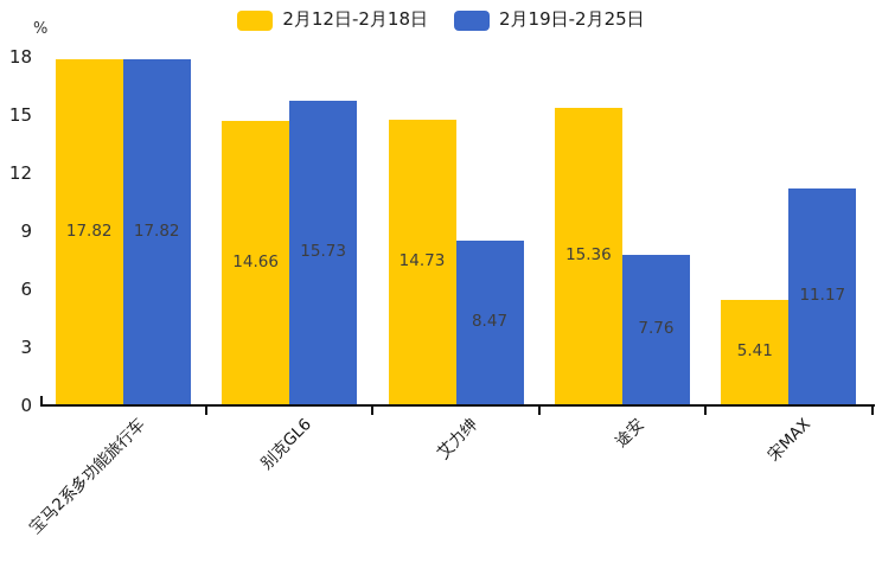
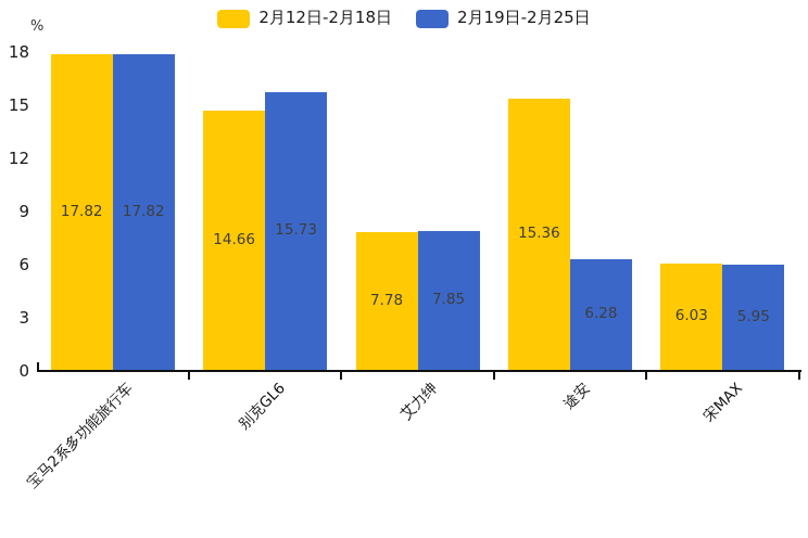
2月12日-2月18日/艾力绅: 14.73 -> 7.78
2月19日-2月25日/艾力绅: 8.47 -> 7.85
2月19日-2月25日/途安: 7.76 -> 6.28
2月12日-2月18日/宋MAX: 5.41 -> 6.03
2月19日-2月25日/宋MAX: 11.17 -> 5.95
